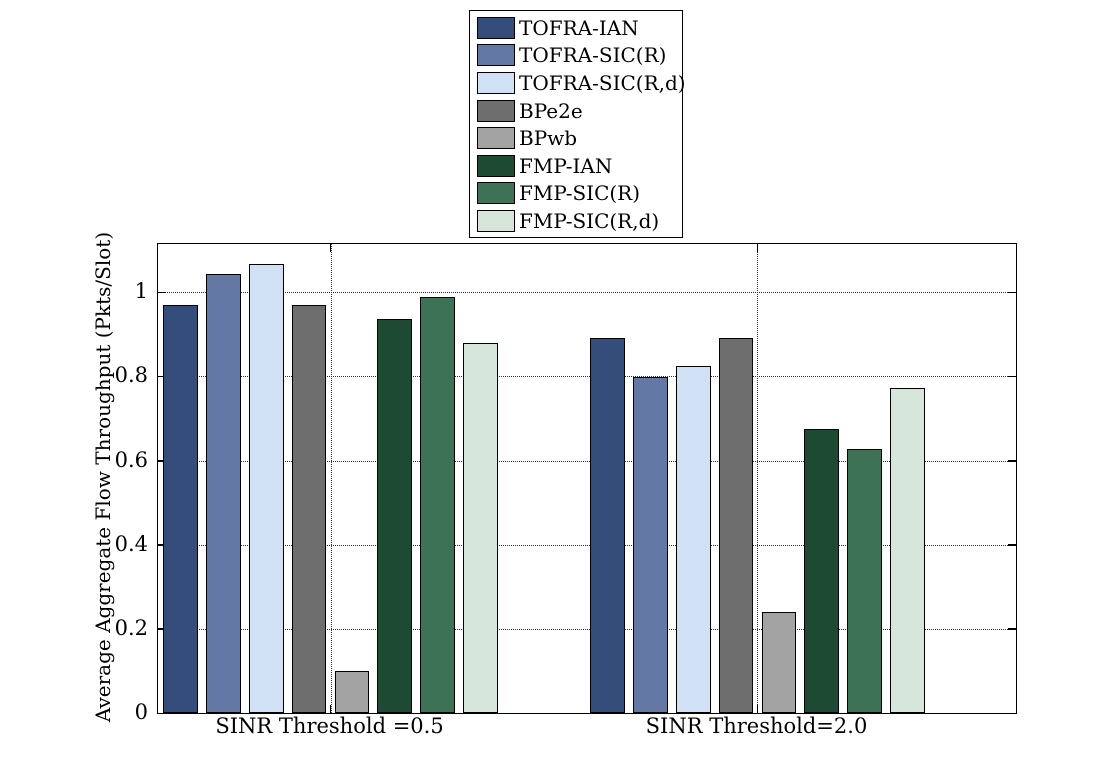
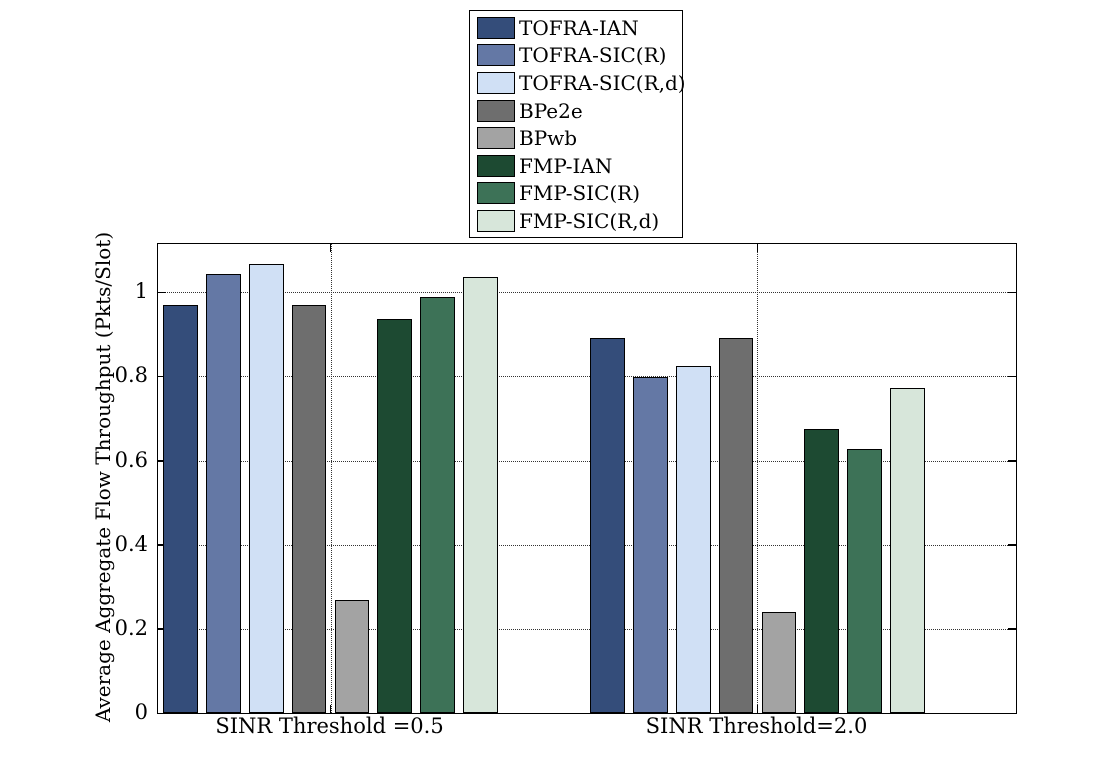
BPwb/SINR Threshold =0.5: 0.10 -> 0.27
FMP-SIC(R,d)/SINR Threshold =0.5: 0.88 -> 1.04
